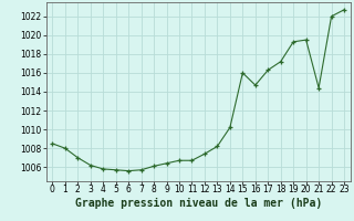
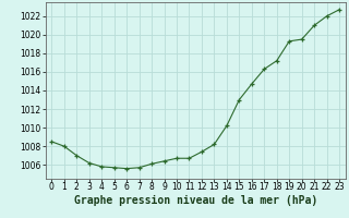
15: 1016.0 -> 1013.0
21: 1014.4 -> 1021.0
